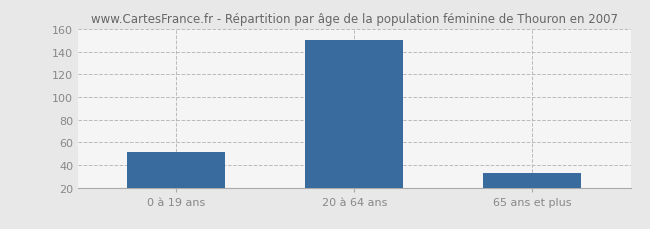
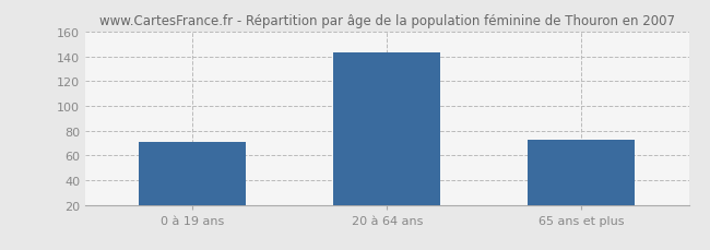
0 à 19 ans: 51 -> 71
20 à 64 ans: 150 -> 143
65 ans et plus: 33 -> 73
